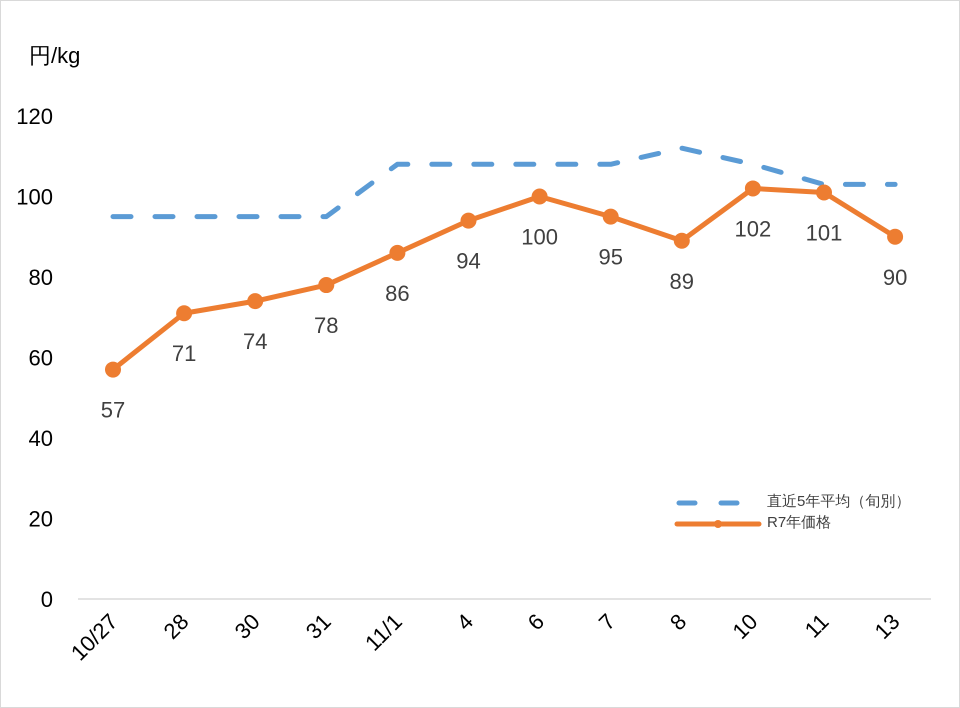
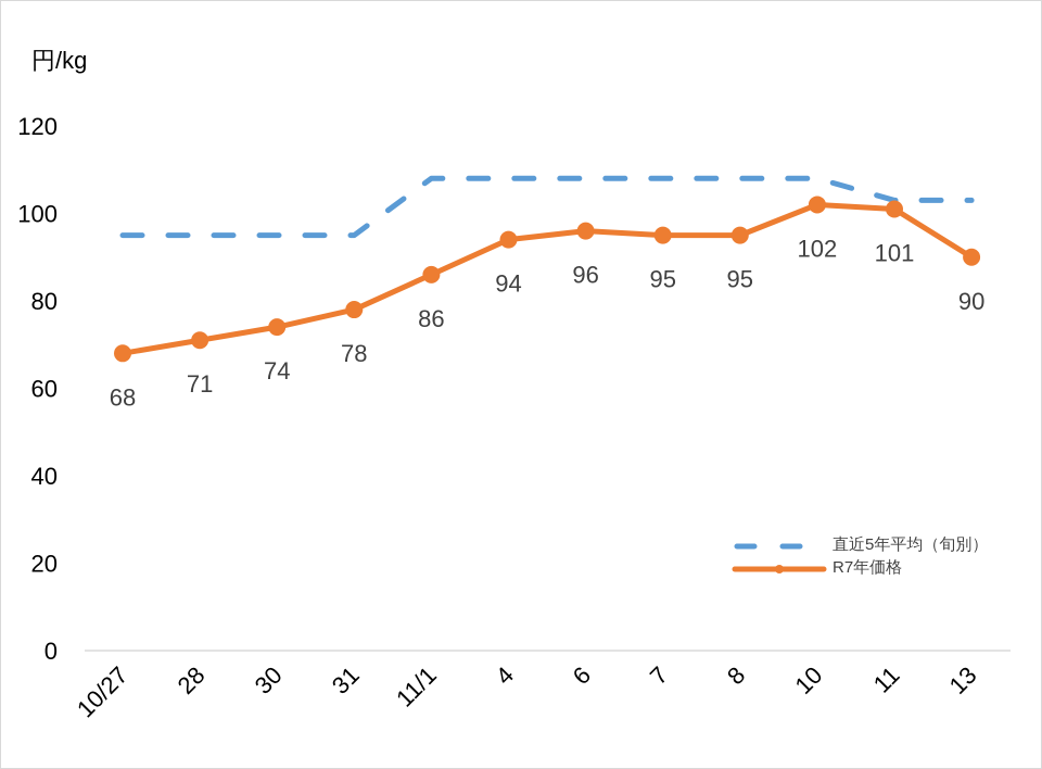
R7年価格/10/27: 57 -> 68
R7年価格/6: 100 -> 96
直近5年平均（旬別）/8: 112 -> 108
R7年価格/8: 89 -> 95
